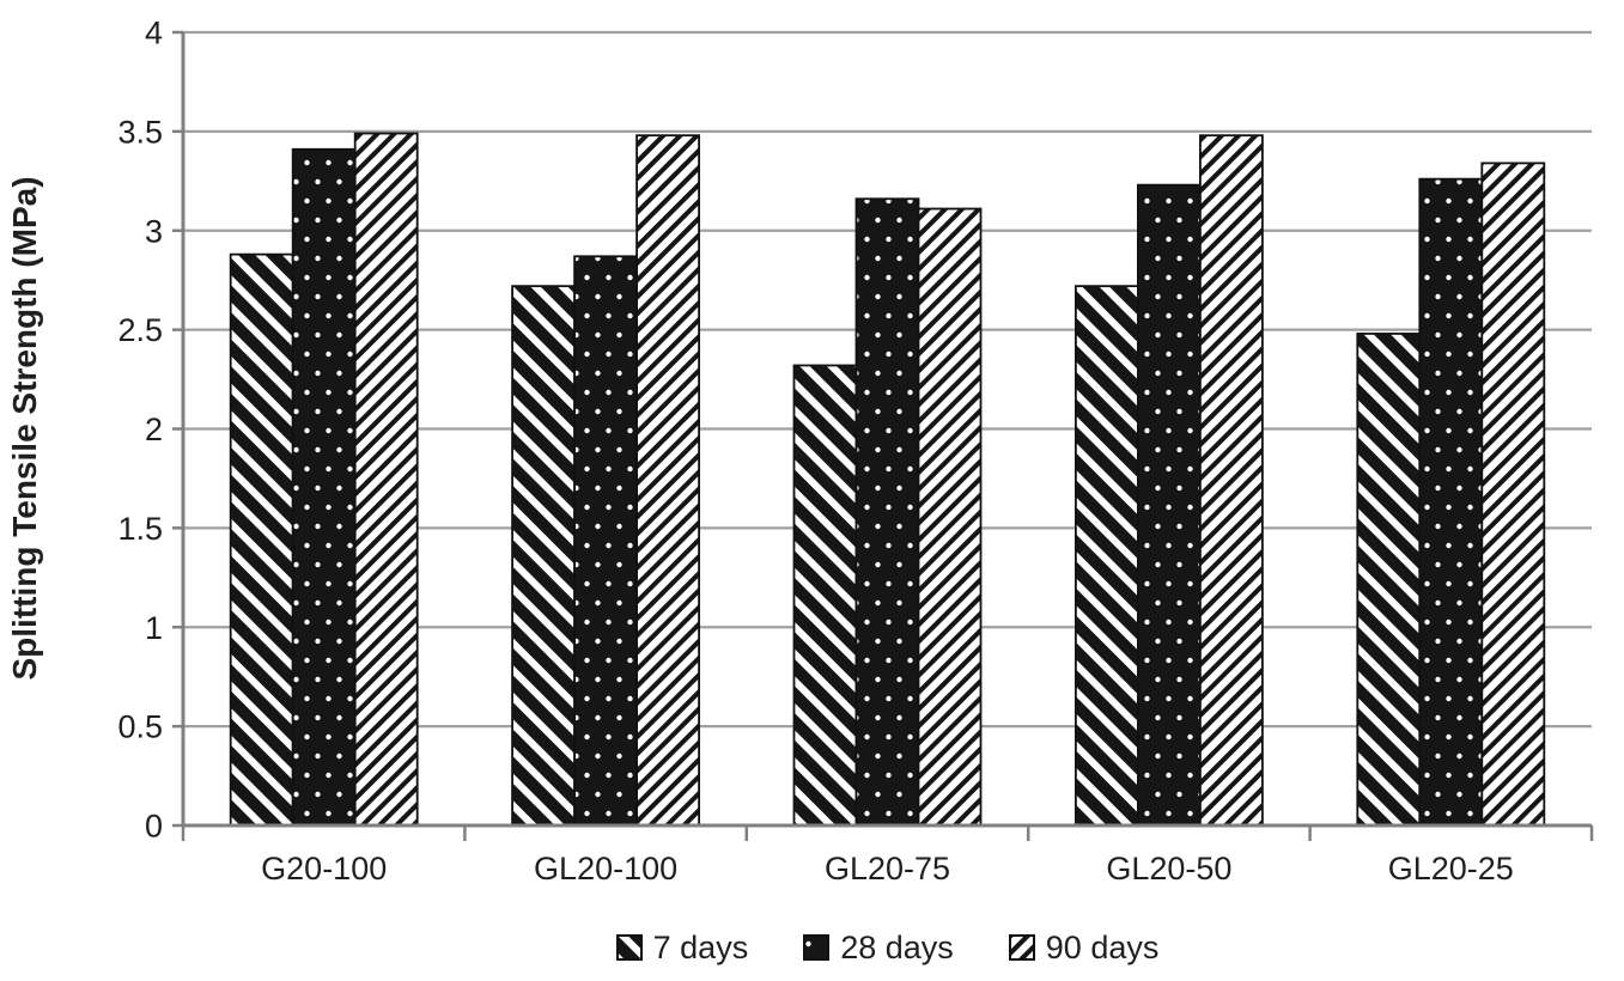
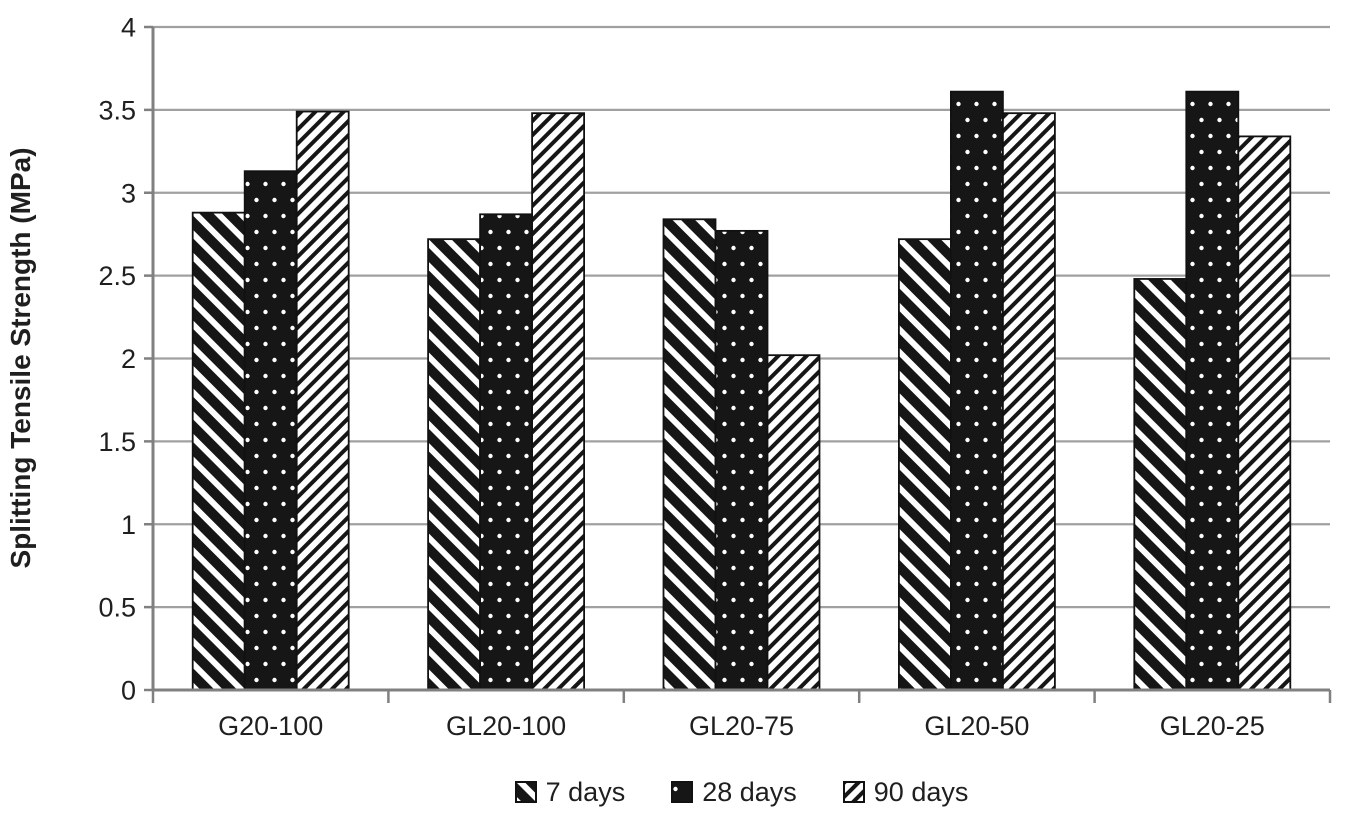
28 days/G20-100: 3.41 -> 3.13
7 days/GL20-75: 2.32 -> 2.84
28 days/GL20-75: 3.16 -> 2.77
90 days/GL20-75: 3.11 -> 2.02
28 days/GL20-50: 3.23 -> 3.61
28 days/GL20-25: 3.26 -> 3.61
